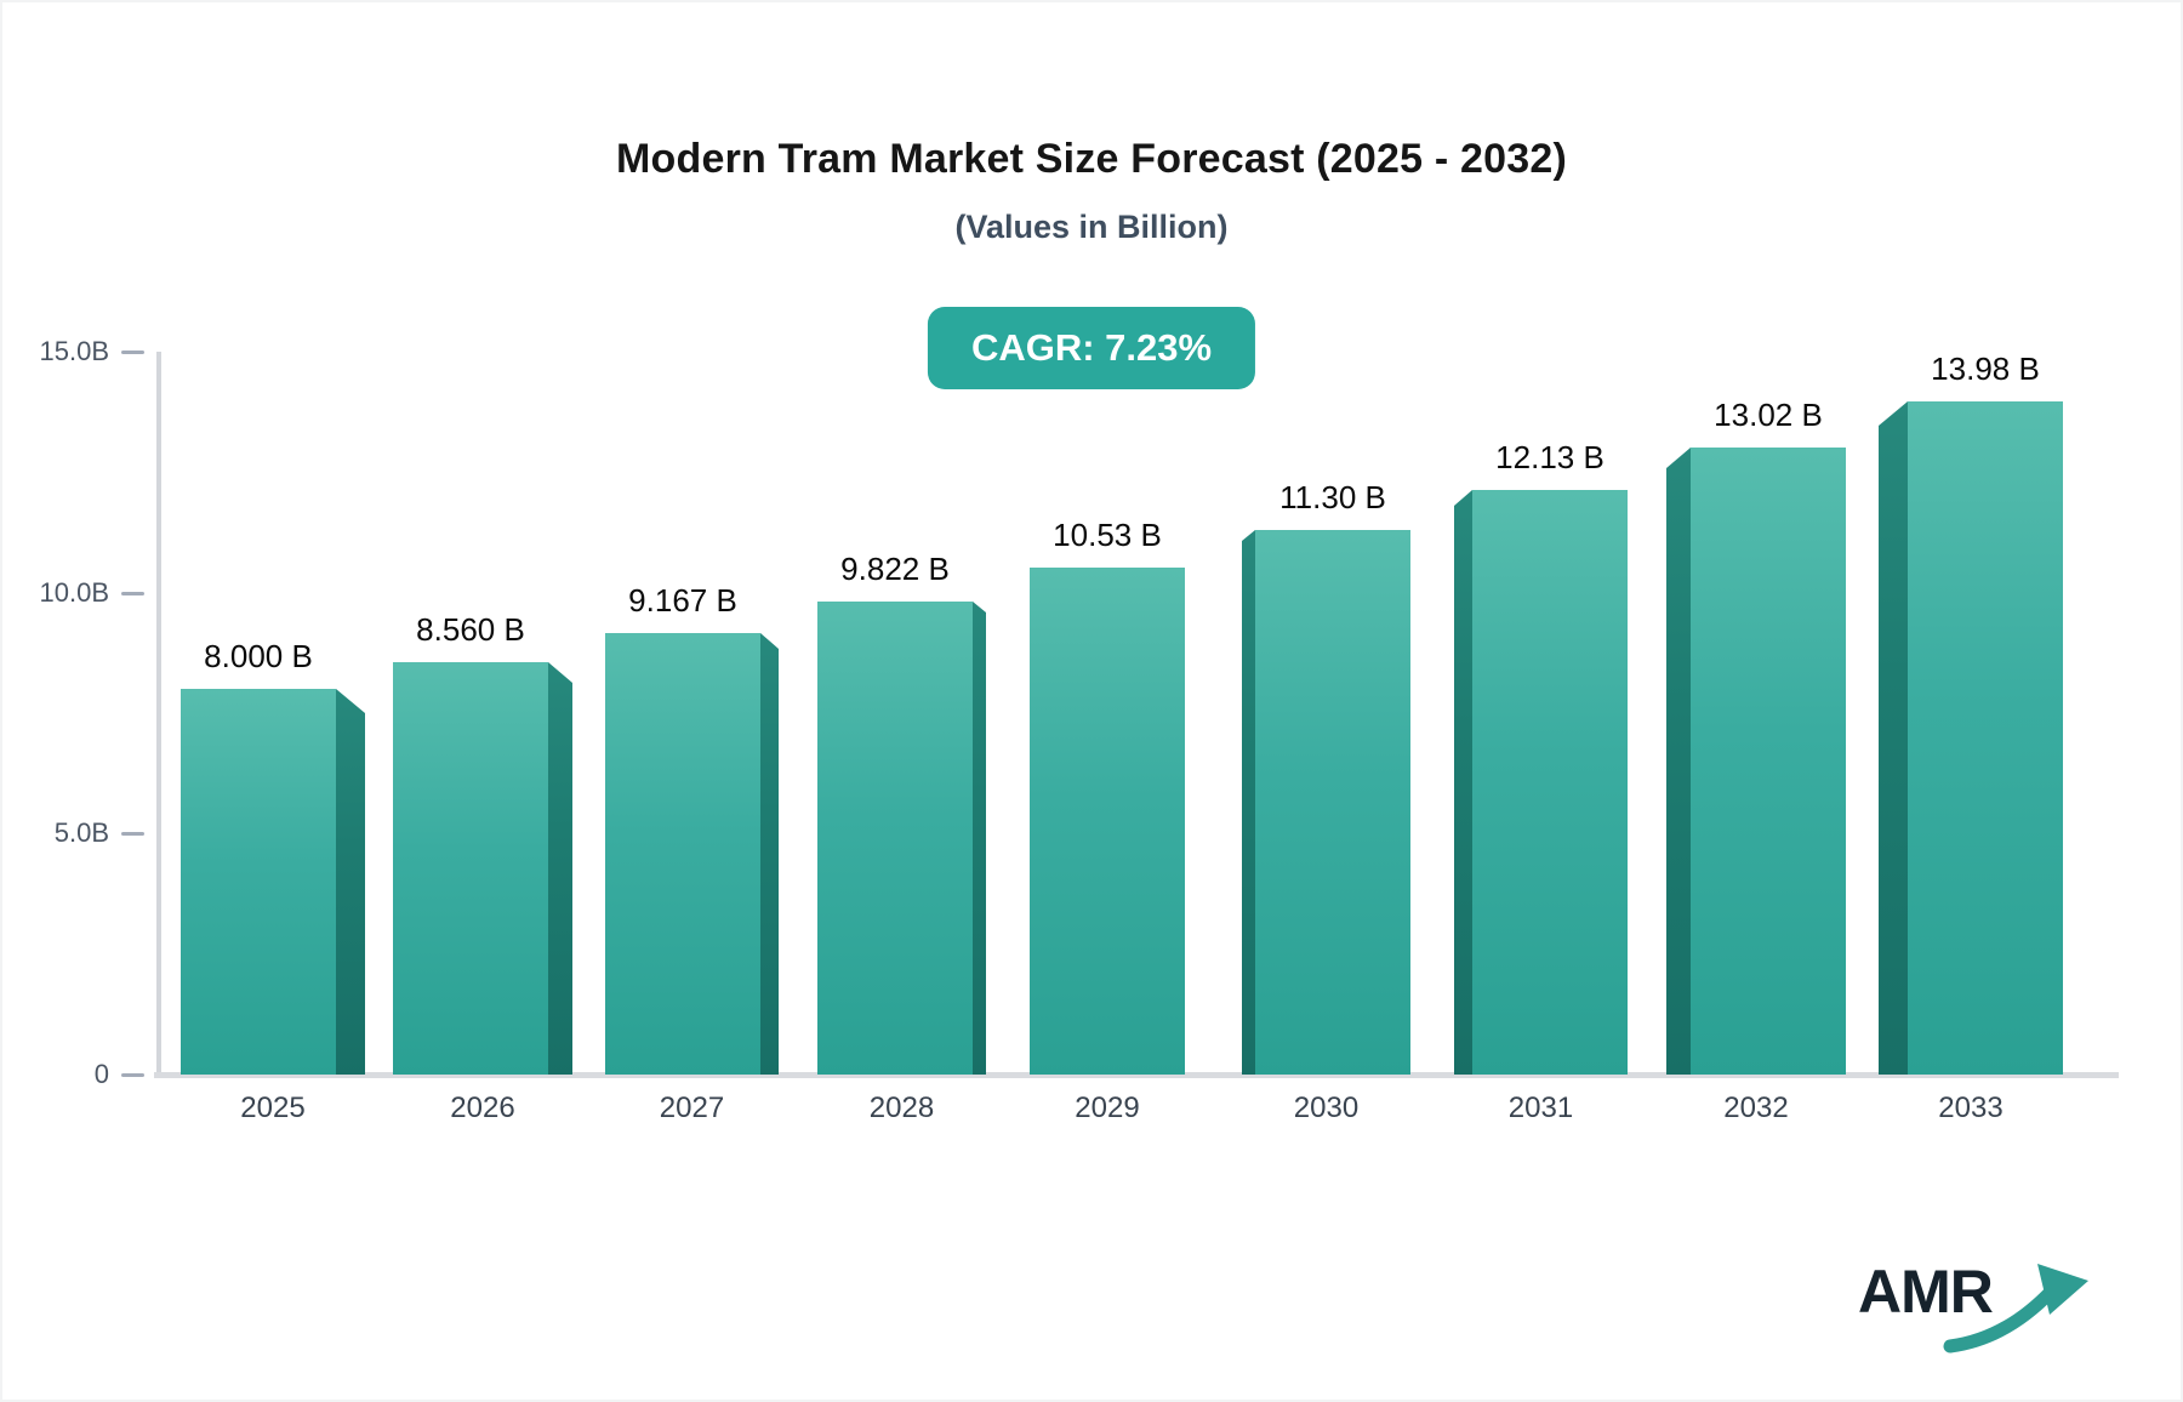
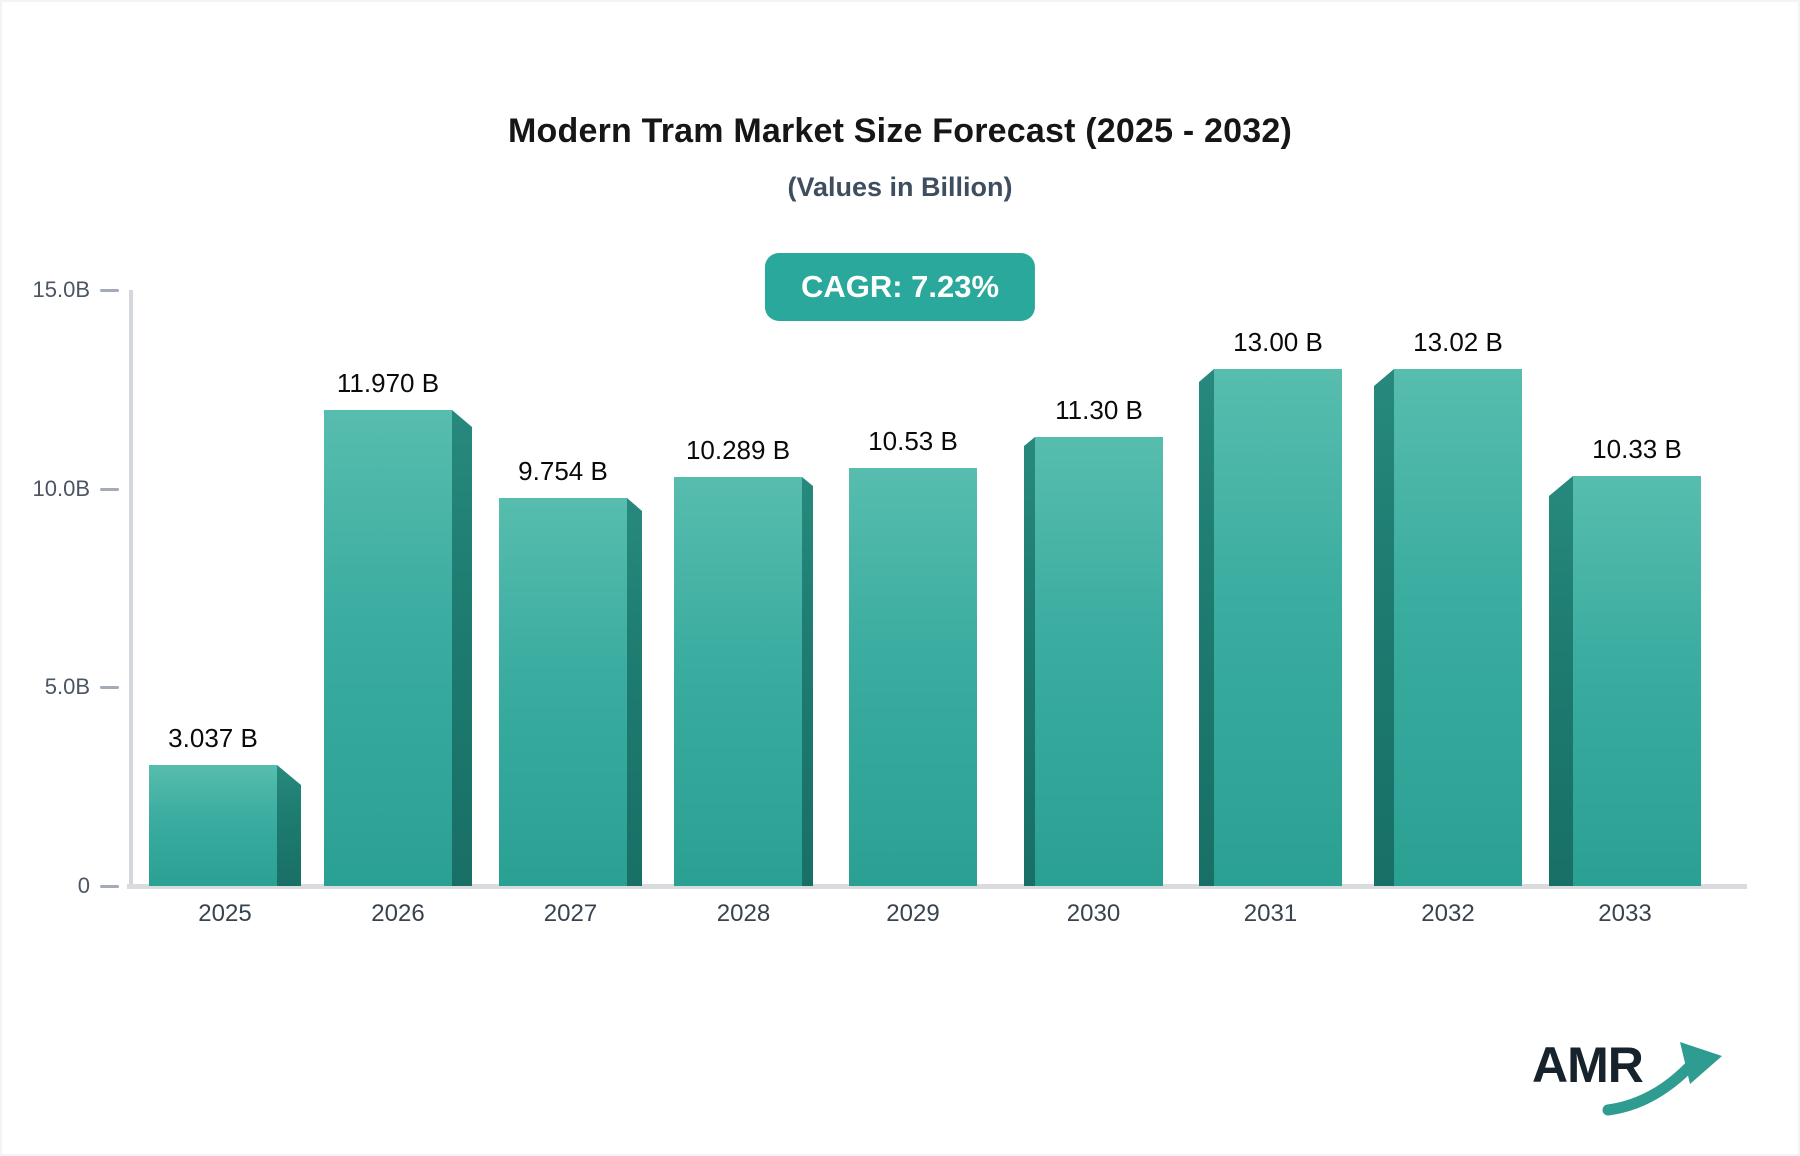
2025: 8.000 -> 3.037
2026: 8.560 -> 11.970
2027: 9.167 -> 9.754
2028: 9.822 -> 10.289
2031: 12.13 -> 13.00
2033: 13.98 -> 10.33
